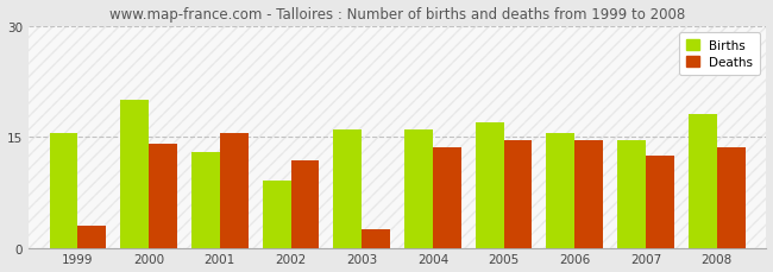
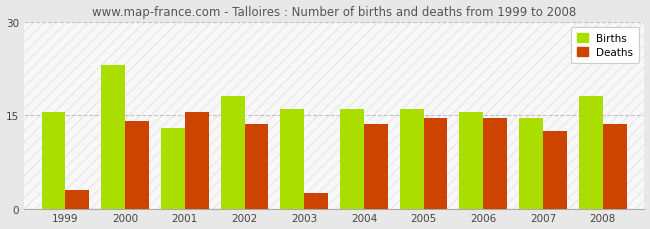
Births/2000: 20.0 -> 23.0
Births/2002: 9.0 -> 18.0
Deaths/2002: 11.8 -> 13.5
Births/2005: 17.0 -> 16.0
